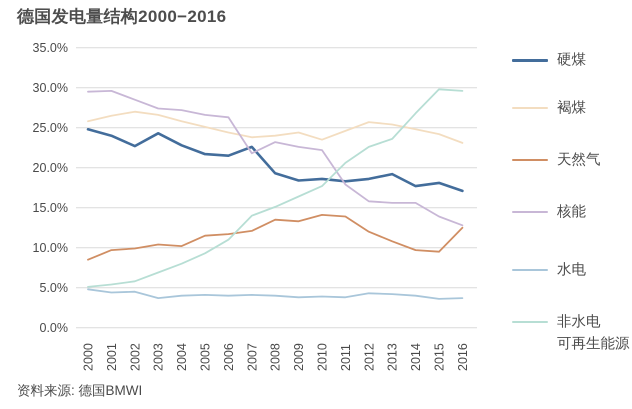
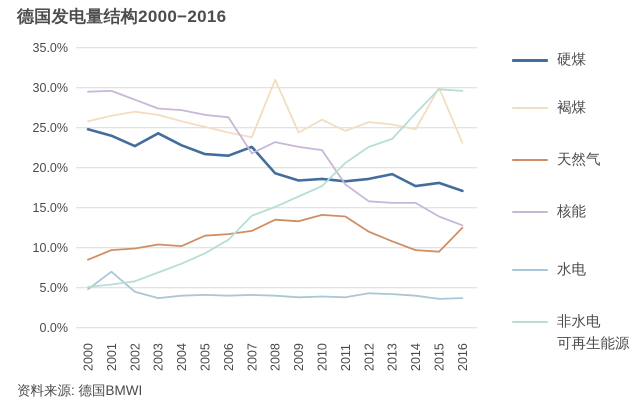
水电/2001: 4% -> 7%
褐煤/2008: 24% -> 31%
褐煤/2010: 24% -> 26%
褐煤/2015: 24% -> 30%
